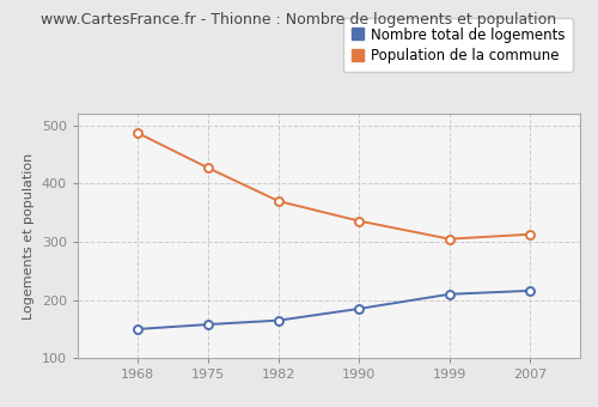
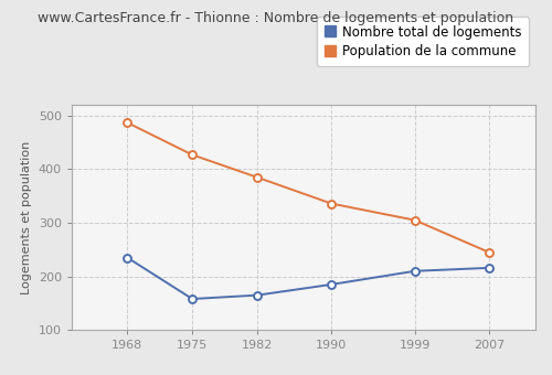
Nombre total de logements/1968: 150 -> 235
Population de la commune/1982: 370 -> 385
Population de la commune/2007: 313 -> 245
